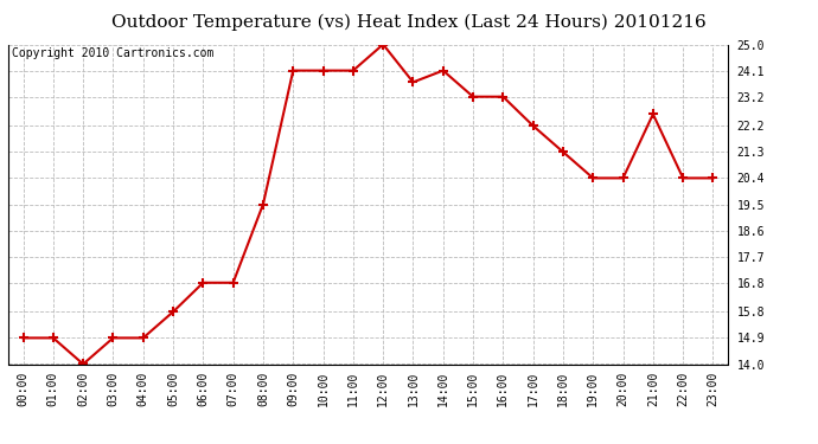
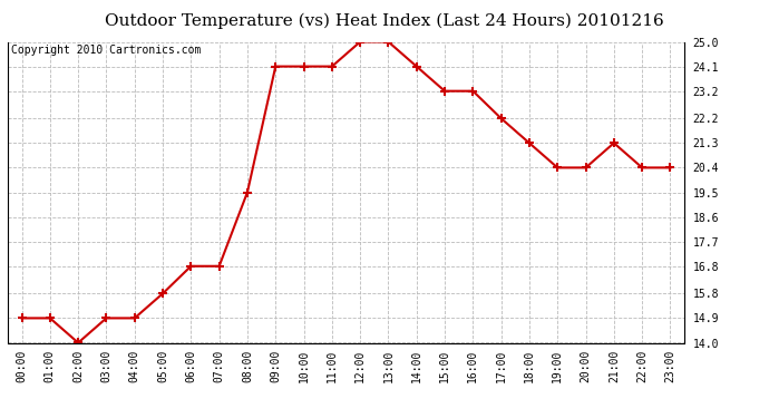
13:00: 23.7 -> 25.0
21:00: 22.6 -> 21.3
